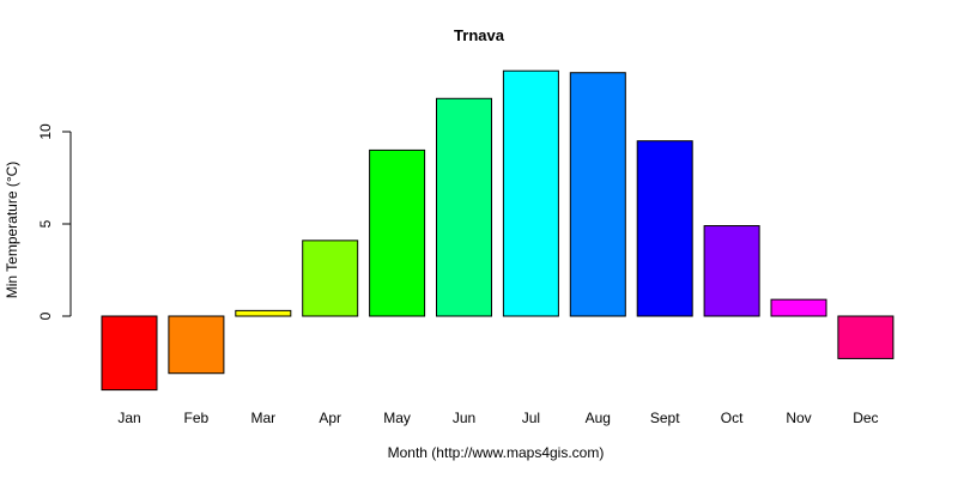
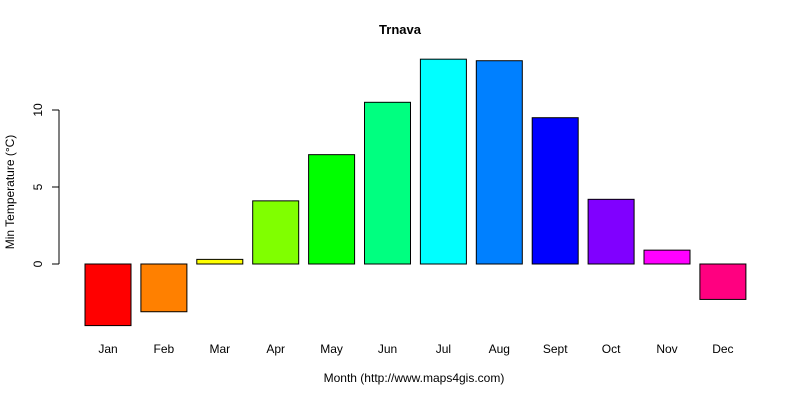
May: 9.0 -> 7.1
Jun: 11.8 -> 10.5
Oct: 4.9 -> 4.2
